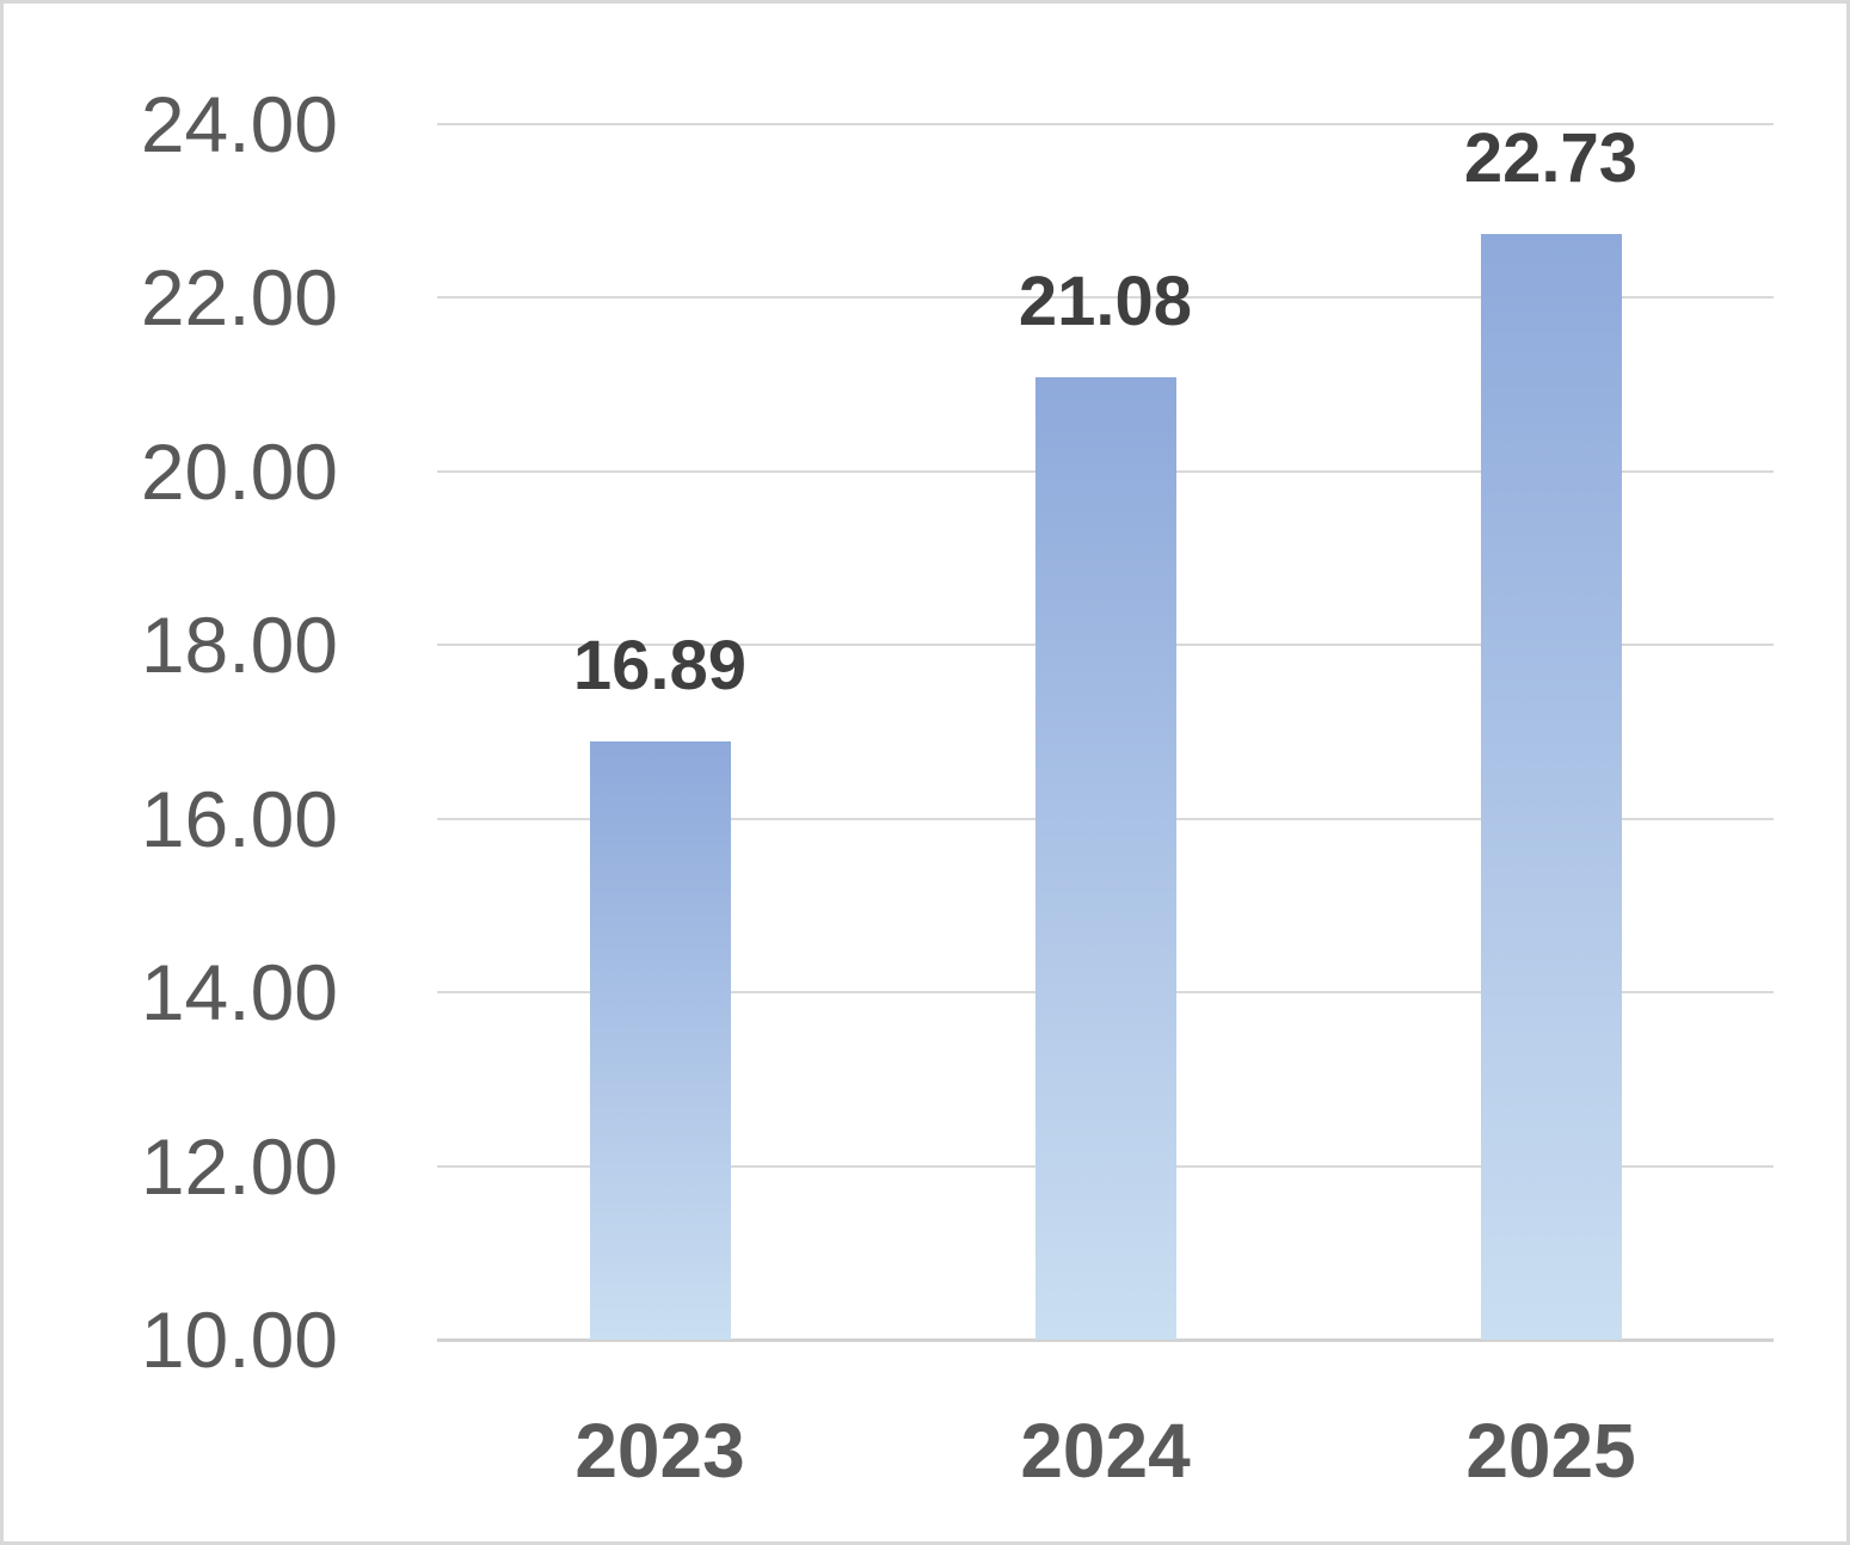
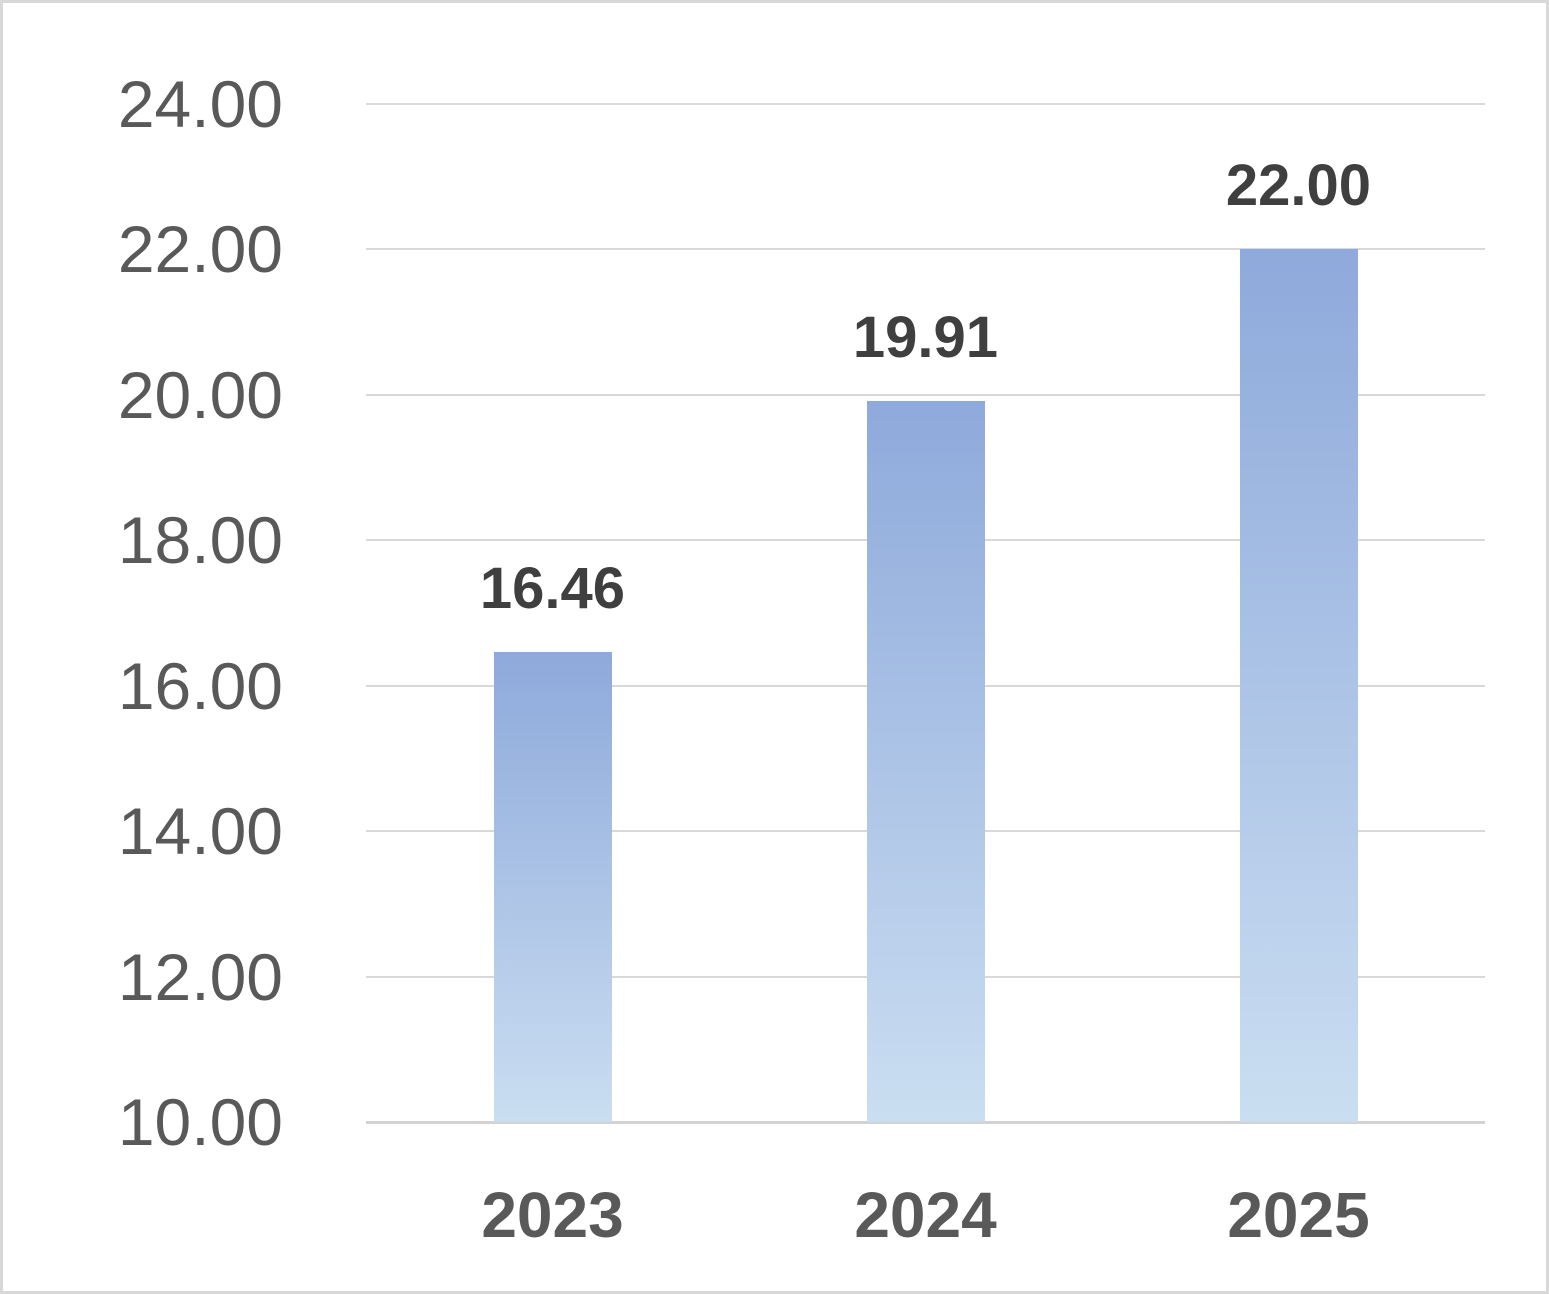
2023: 16.89 -> 16.46
2024: 21.08 -> 19.91
2025: 22.73 -> 22.00
